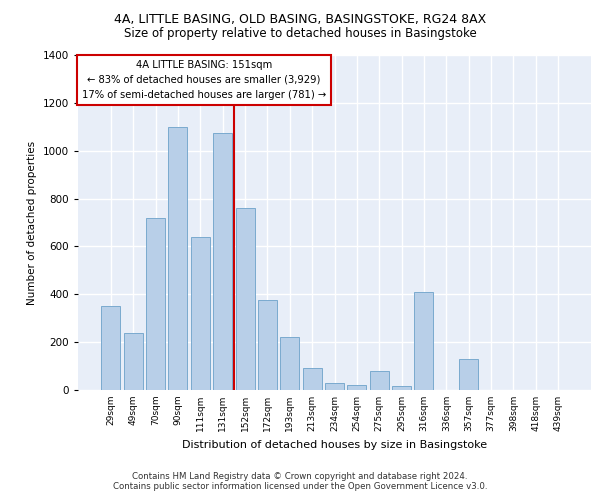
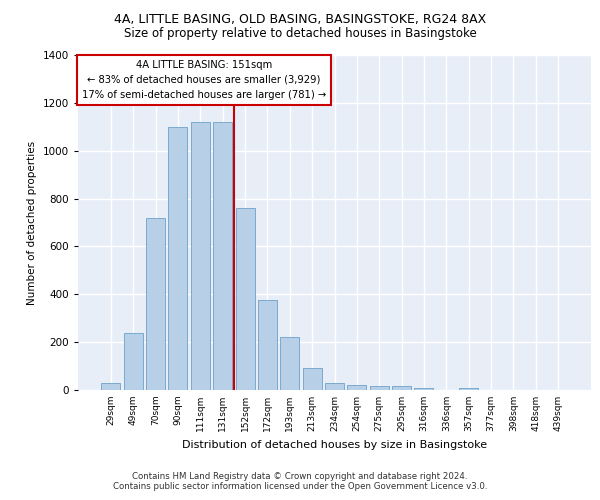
29sqm: 350 -> 30
111sqm: 640 -> 1120
131sqm: 1075 -> 1120
275sqm: 80 -> 18
316sqm: 410 -> 10
357sqm: 130 -> 10
